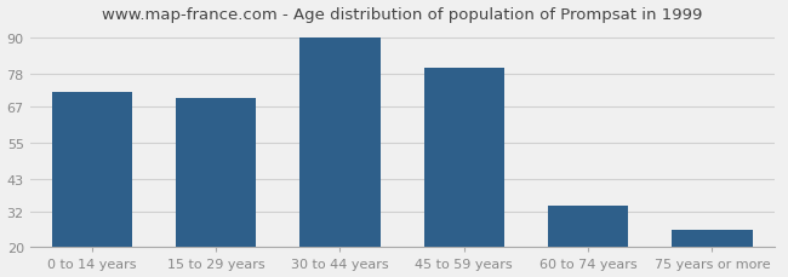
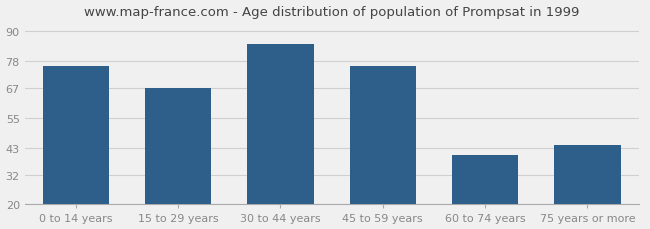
0 to 14 years: 72 -> 76
15 to 29 years: 70 -> 67
30 to 44 years: 90 -> 85
45 to 59 years: 80 -> 76
60 to 74 years: 34 -> 40
75 years or more: 26 -> 44
